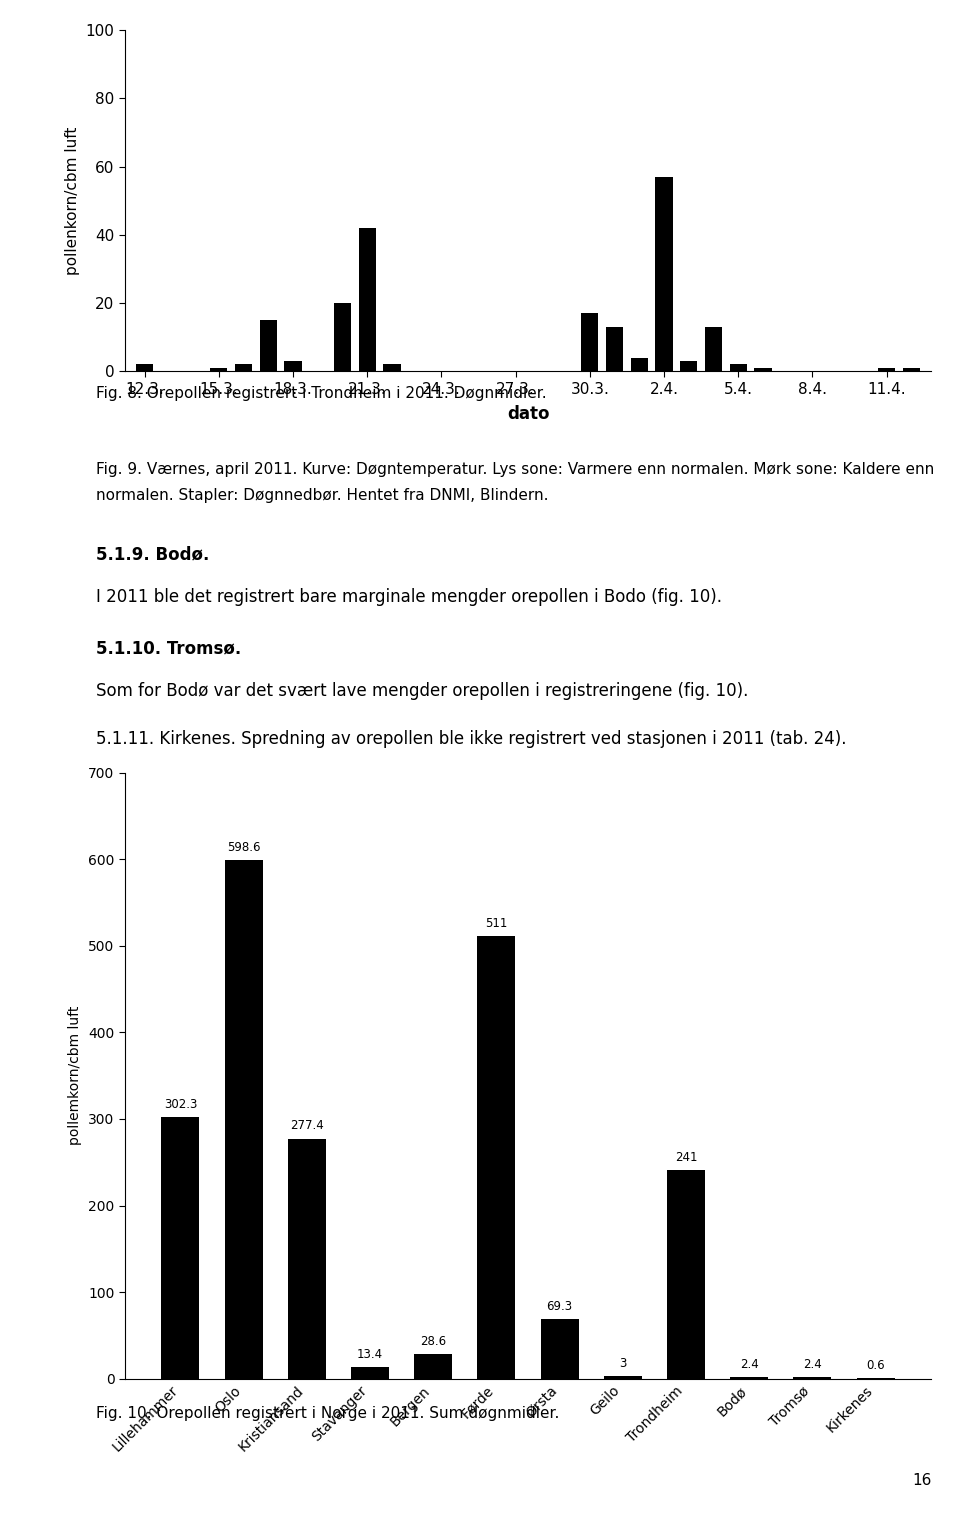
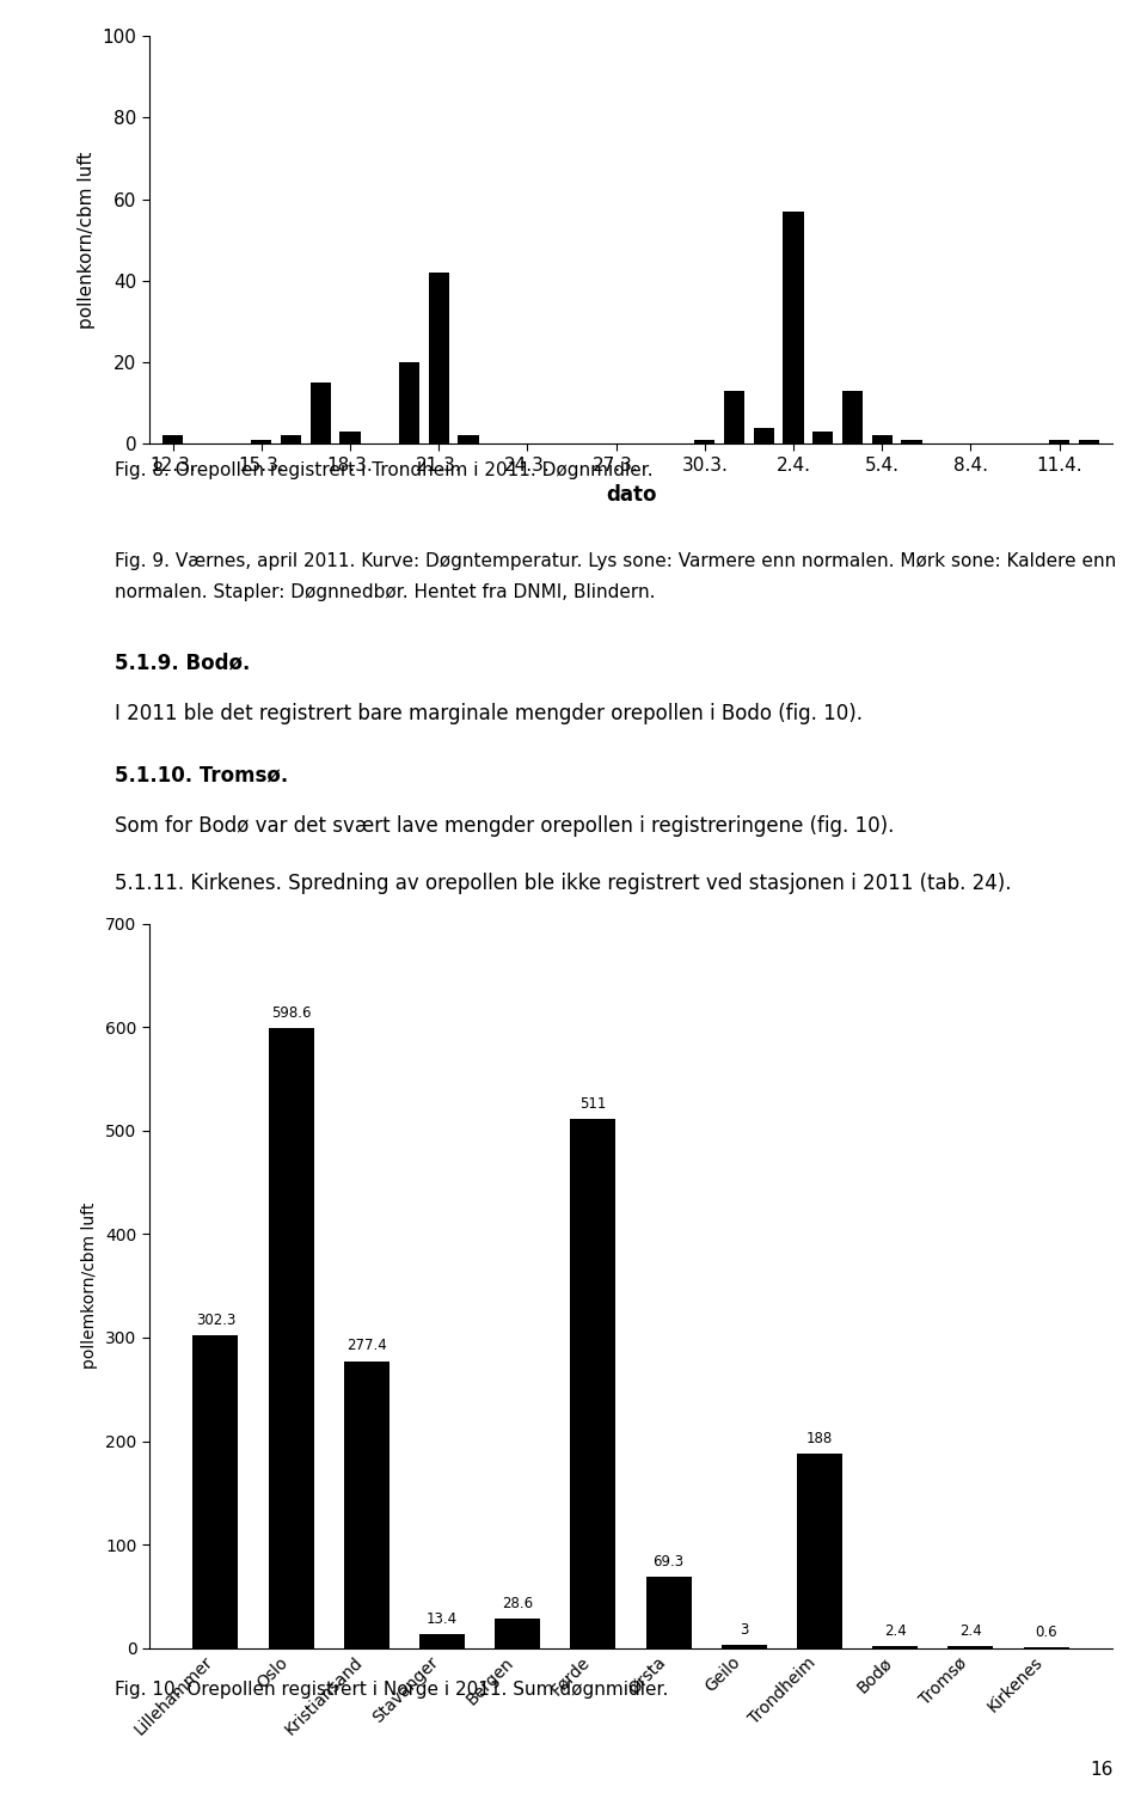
30.3.: 17 -> 1
Trondheim: 241 -> 188
